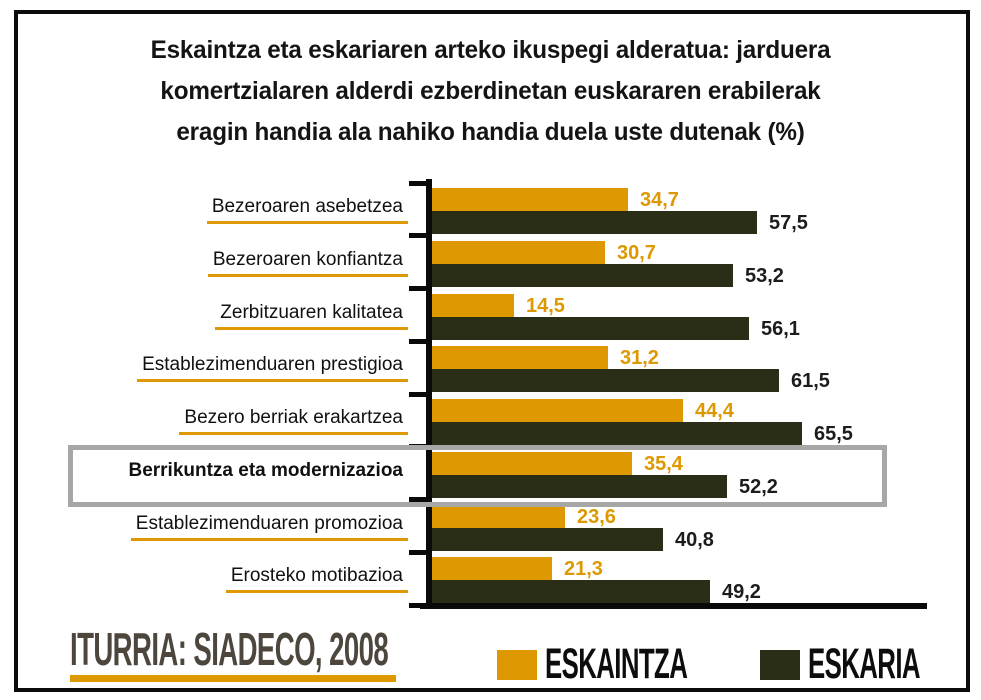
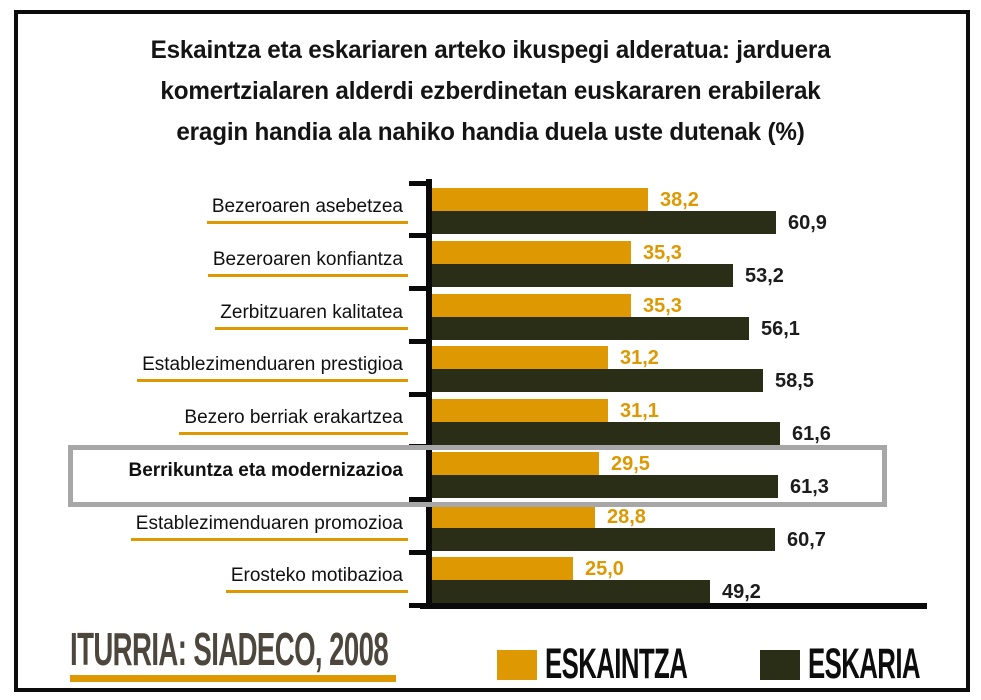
ESKAINTZA/Bezeroaren asebetzea: 34,7 -> 38,2
ESKARIA/Bezeroaren asebetzea: 57,5 -> 60,9
ESKAINTZA/Bezeroaren konfiantza: 30,7 -> 35,3
ESKAINTZA/Zerbitzuaren kalitatea: 14,5 -> 35,3
ESKARIA/Establezimenduaren prestigioa: 61,5 -> 58,5
ESKAINTZA/Bezero berriak erakartzea: 44,4 -> 31,1
ESKARIA/Bezero berriak erakartzea: 65,5 -> 61,6
ESKAINTZA/Berrikuntza eta modernizazioa: 35,4 -> 29,5
ESKARIA/Berrikuntza eta modernizazioa: 52,2 -> 61,3
ESKAINTZA/Establezimenduaren promozioa: 23,6 -> 28,8
ESKARIA/Establezimenduaren promozioa: 40,8 -> 60,7
ESKAINTZA/Erosteko motibazioa: 21,3 -> 25,0
